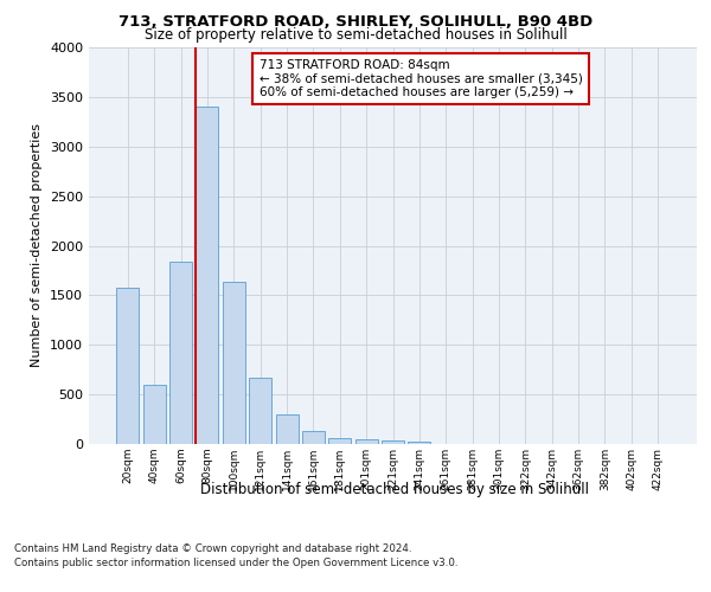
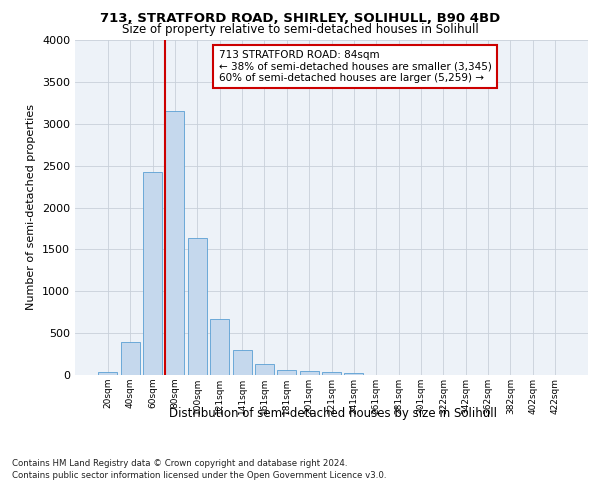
20sqm: 1580 -> 30
40sqm: 600 -> 400
60sqm: 1840 -> 2420
80sqm: 3400 -> 3150
